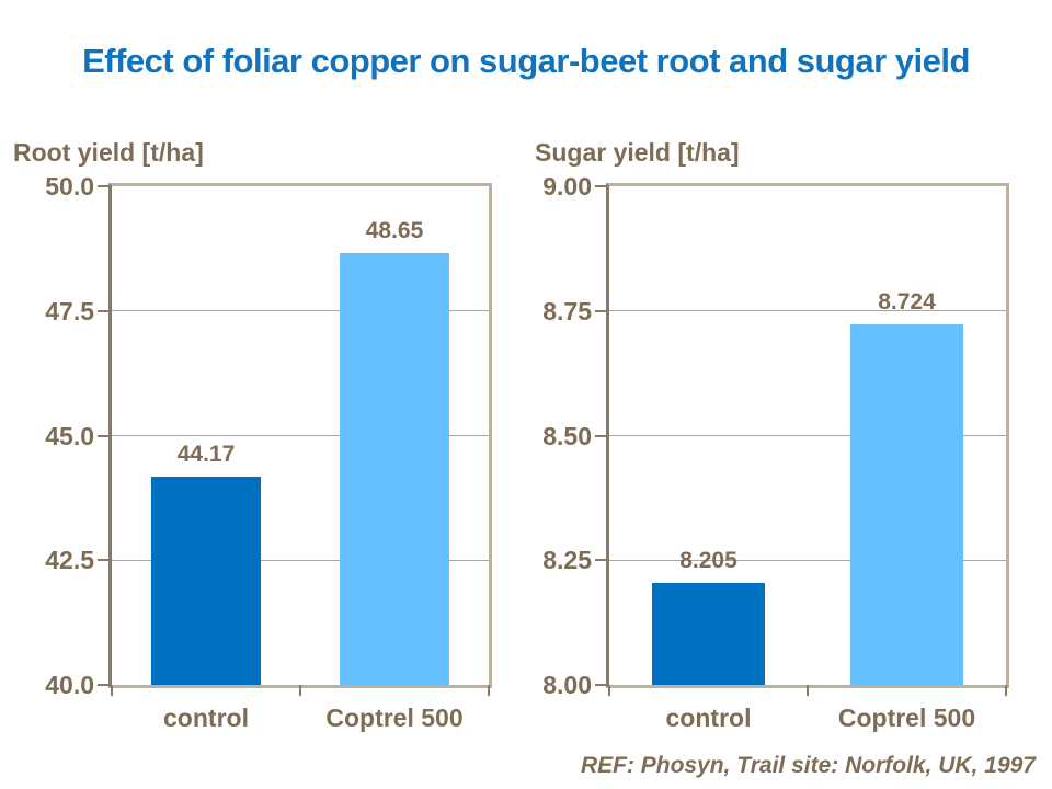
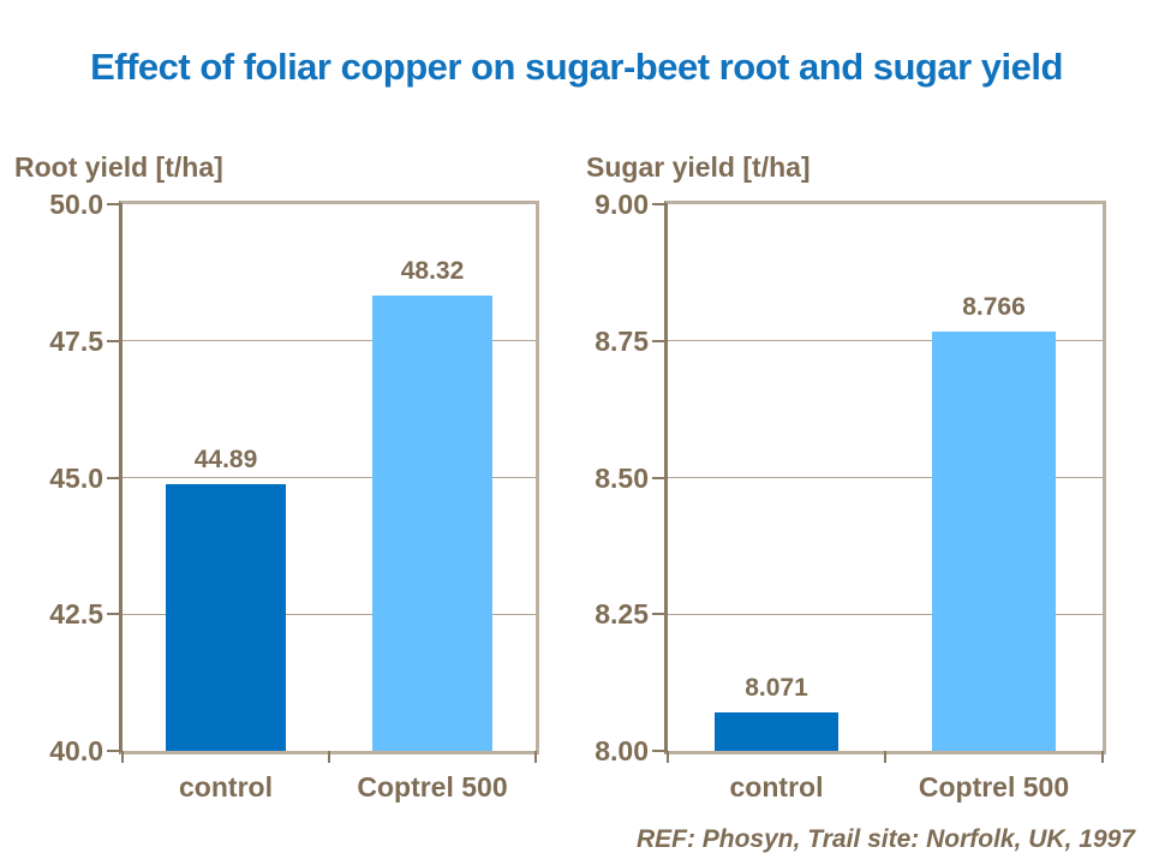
Root yield [t/ha]/control: 44.17 -> 44.89
Root yield [t/ha]/Coptrel 500: 48.65 -> 48.32
Sugar yield [t/ha]/control: 8.205 -> 8.071
Sugar yield [t/ha]/Coptrel 500: 8.724 -> 8.766
